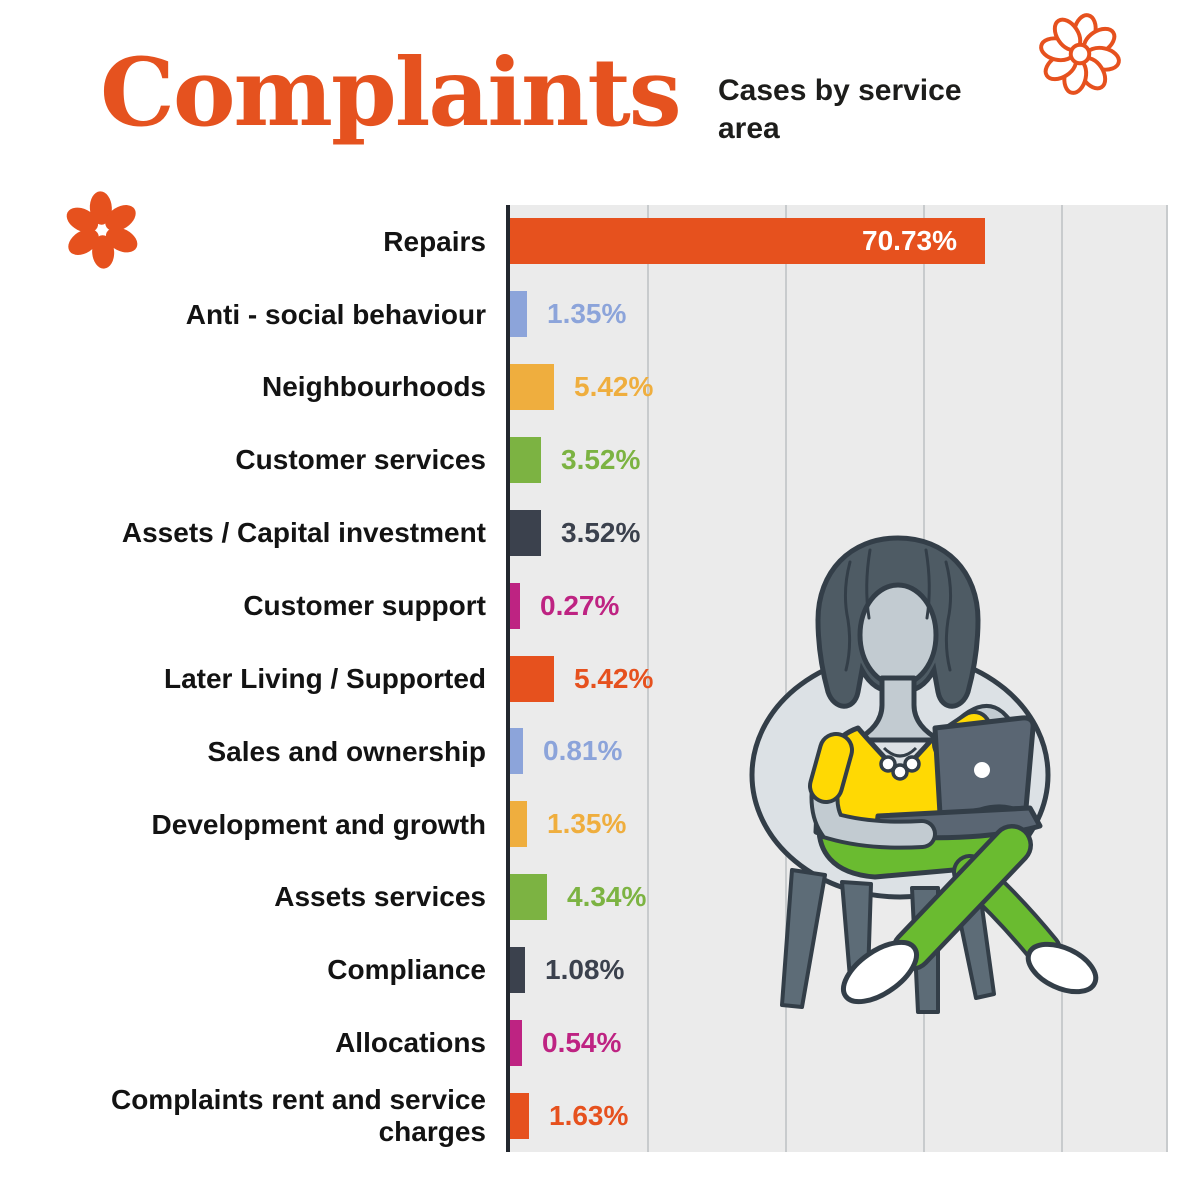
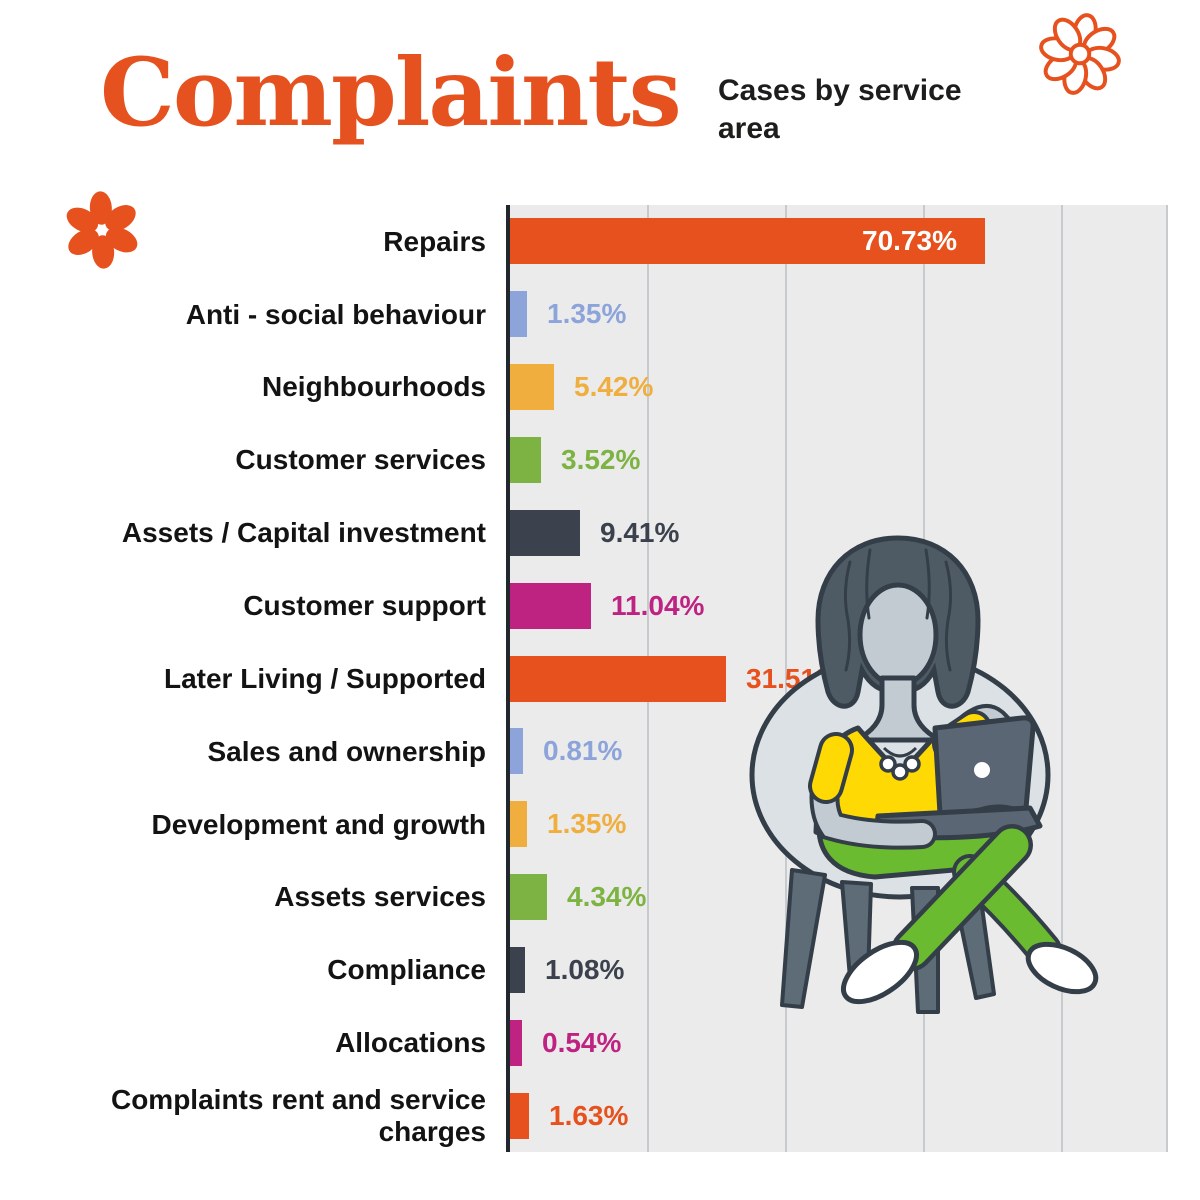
Assets / Capital investment: 3.52% -> 9.41%
Customer support: 0.27% -> 11.04%
Later Living / Supported: 5.42% -> 31.51%
